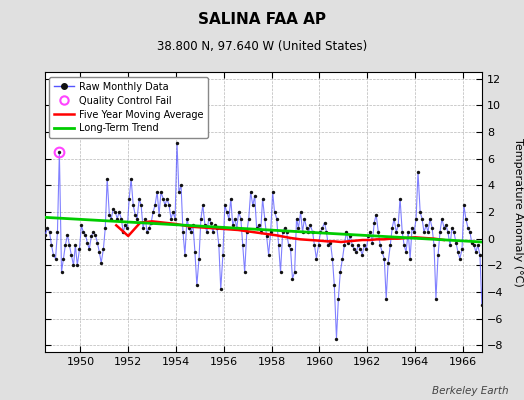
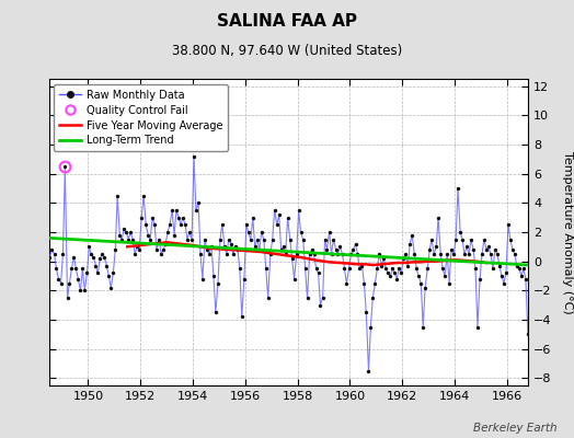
Five Year Moving Average/1952: 0.2 -> 1.1
